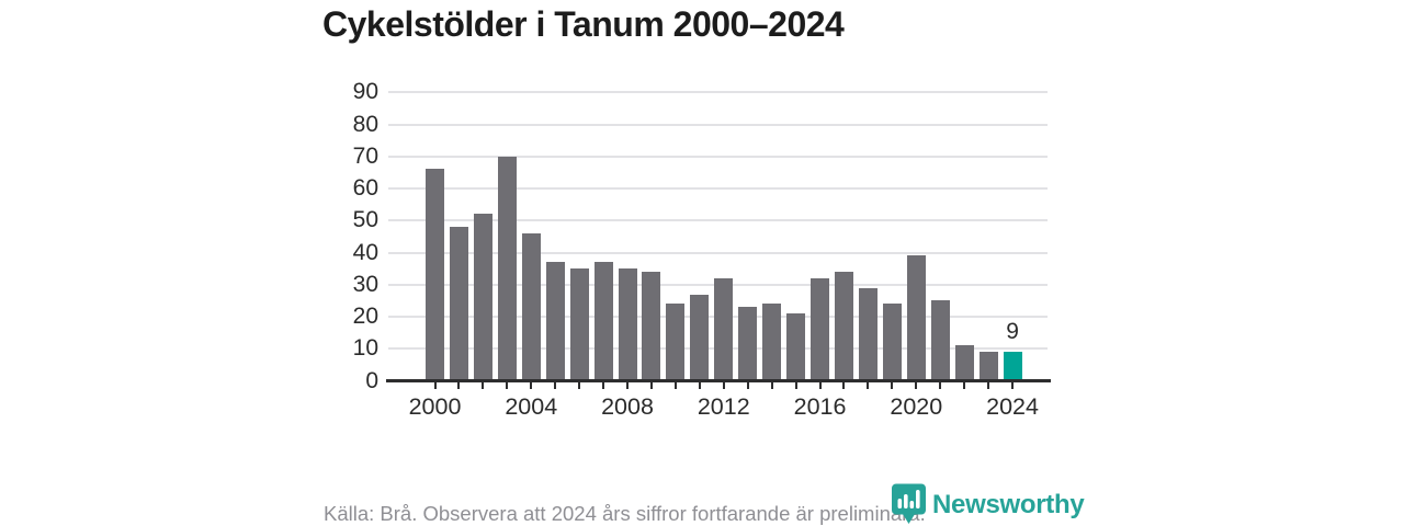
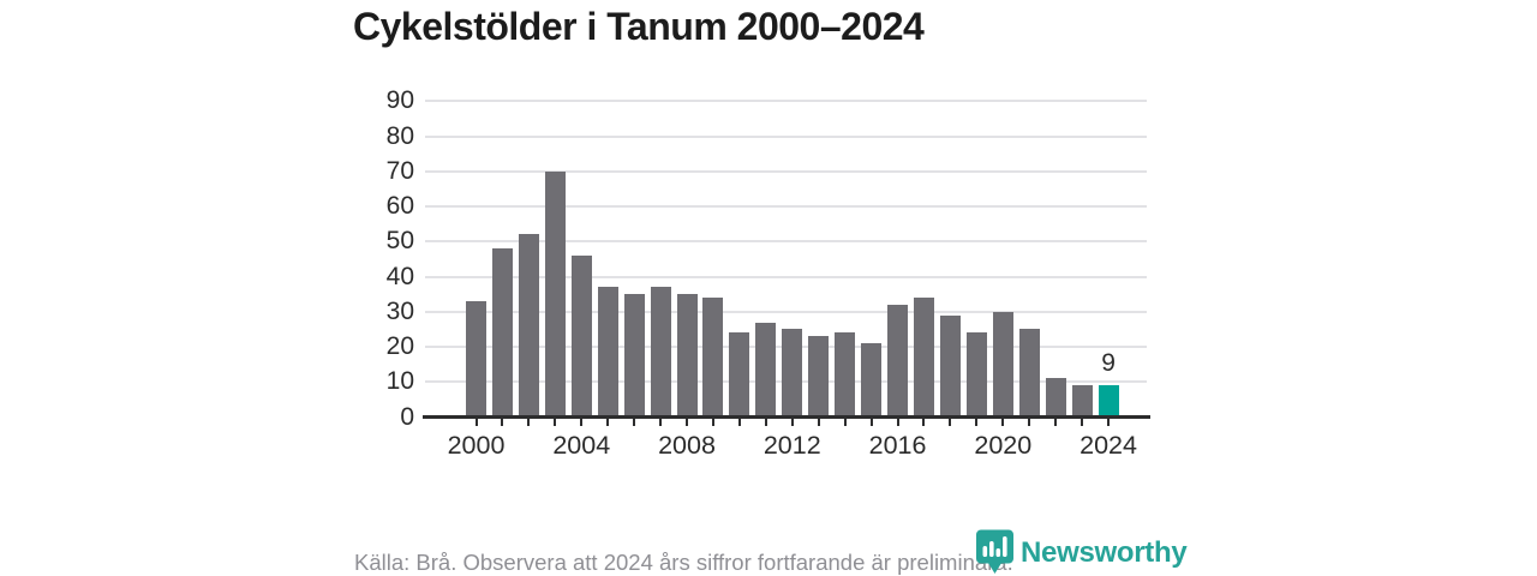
2000: 66 -> 33
2012: 32 -> 25
2020: 39 -> 30
